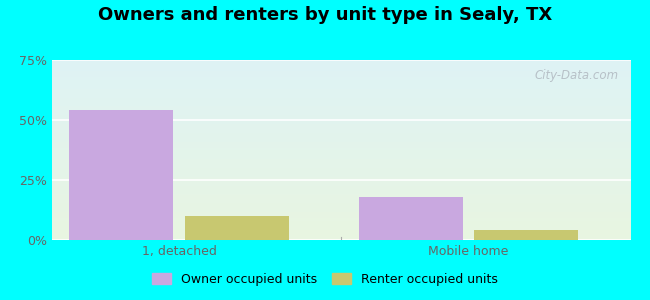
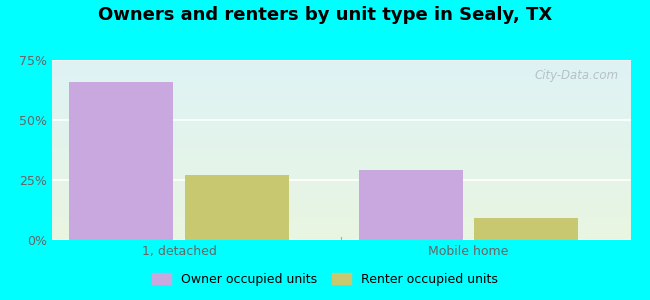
Owner occupied units/1, detached: 54% -> 66%
Renter occupied units/1, detached: 10% -> 27%
Owner occupied units/Mobile home: 18% -> 29%
Renter occupied units/Mobile home: 4% -> 9%
